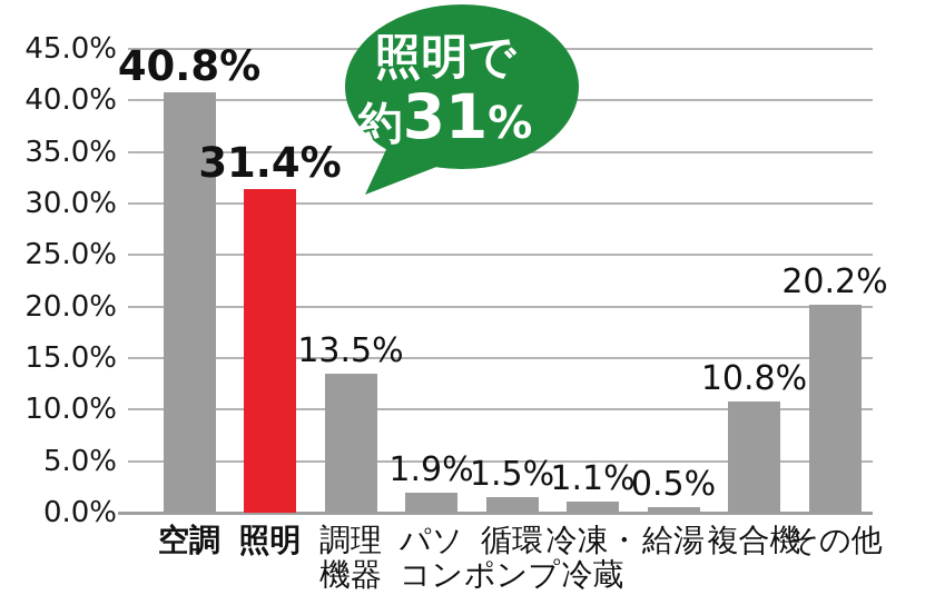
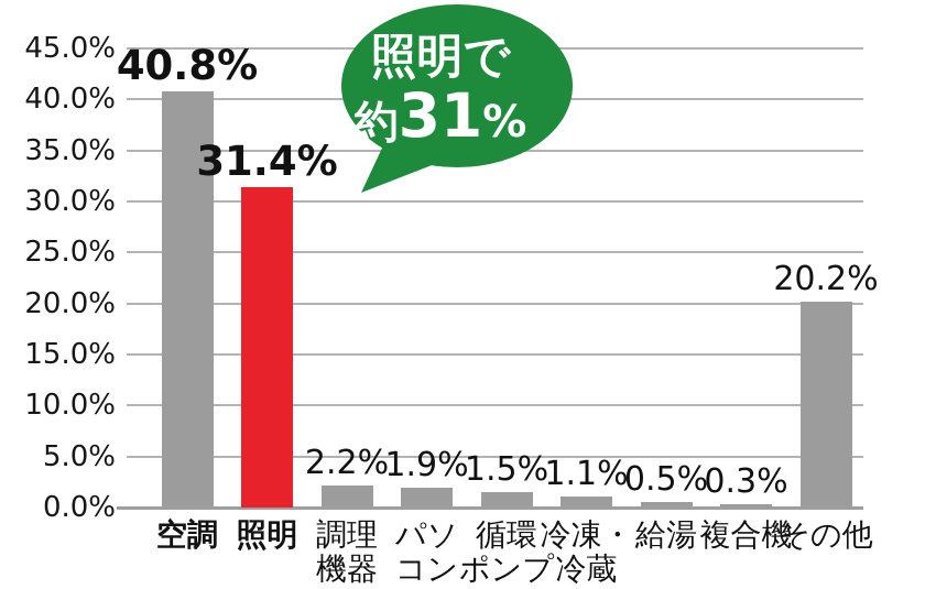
調理機器: 13.5% -> 2.2%
複合機: 10.8% -> 0.3%
